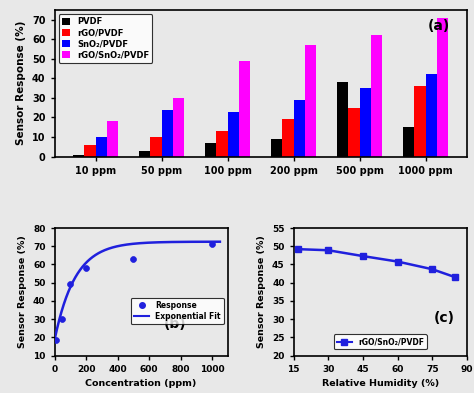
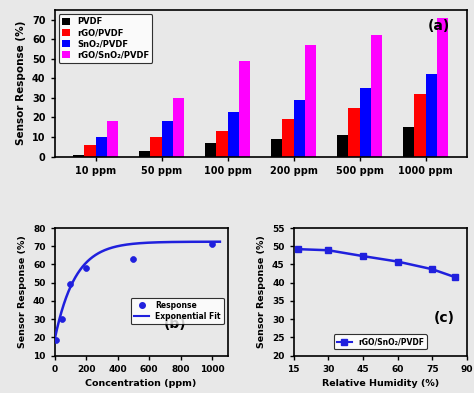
SnO₂/PVDF/50 ppm: 24 -> 18
PVDF/500 ppm: 38 -> 11
rGO/PVDF/1000 ppm: 36 -> 32
